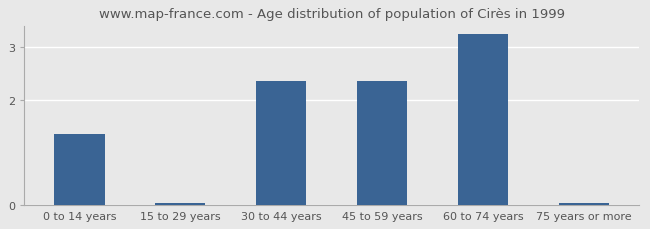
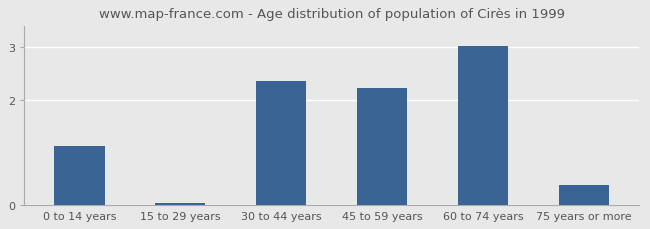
0 to 14 years: 1.35 -> 1.12
45 to 59 years: 2.35 -> 2.22
60 to 74 years: 3.25 -> 3.02
75 years or more: 0.04 -> 0.38
